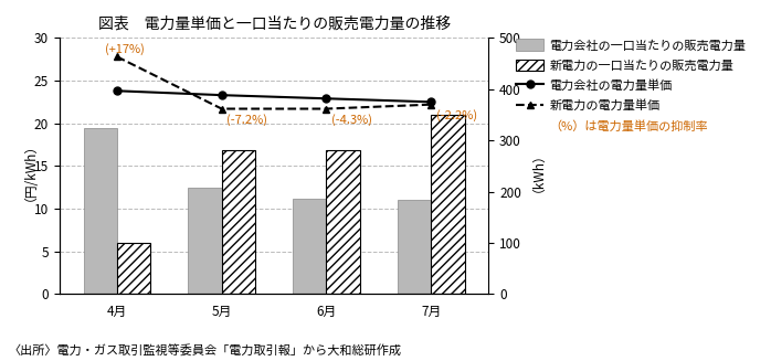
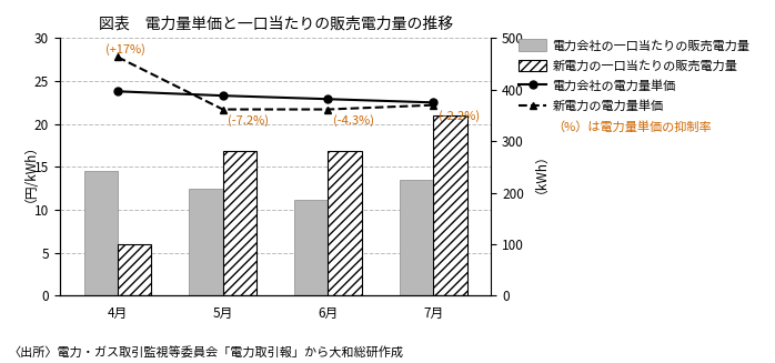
電力会社の一口当たりの販売電力量/4月: 19.4 -> 14.5
電力会社の一口当たりの販売電力量/7月: 11.0 -> 13.5
